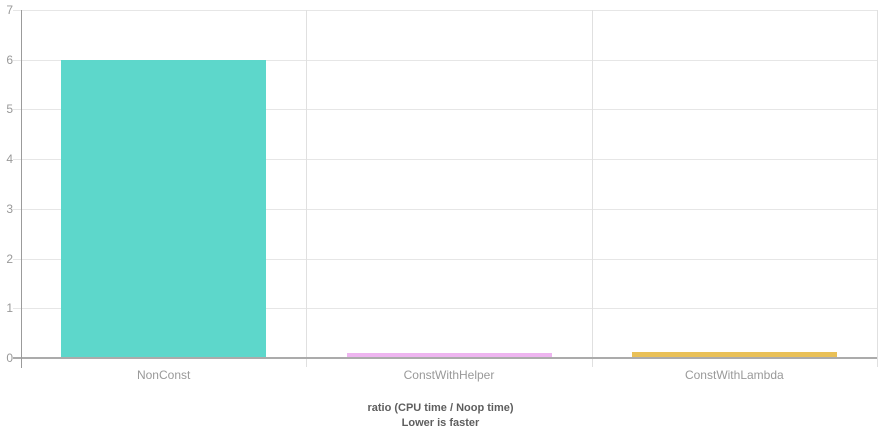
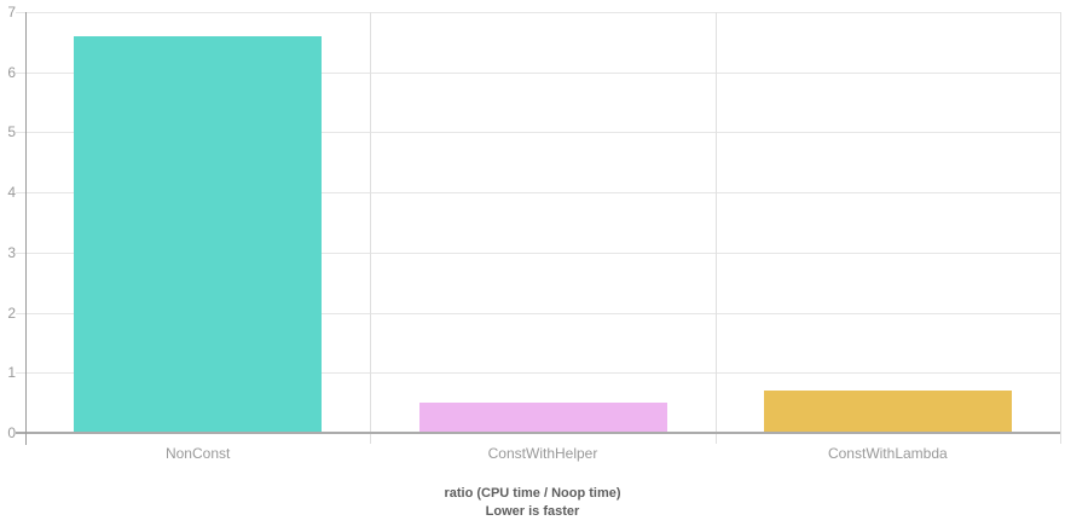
NonConst: 6.0 -> 6.6
ConstWithHelper: 0.1 -> 0.5
ConstWithLambda: 0.1 -> 0.7
